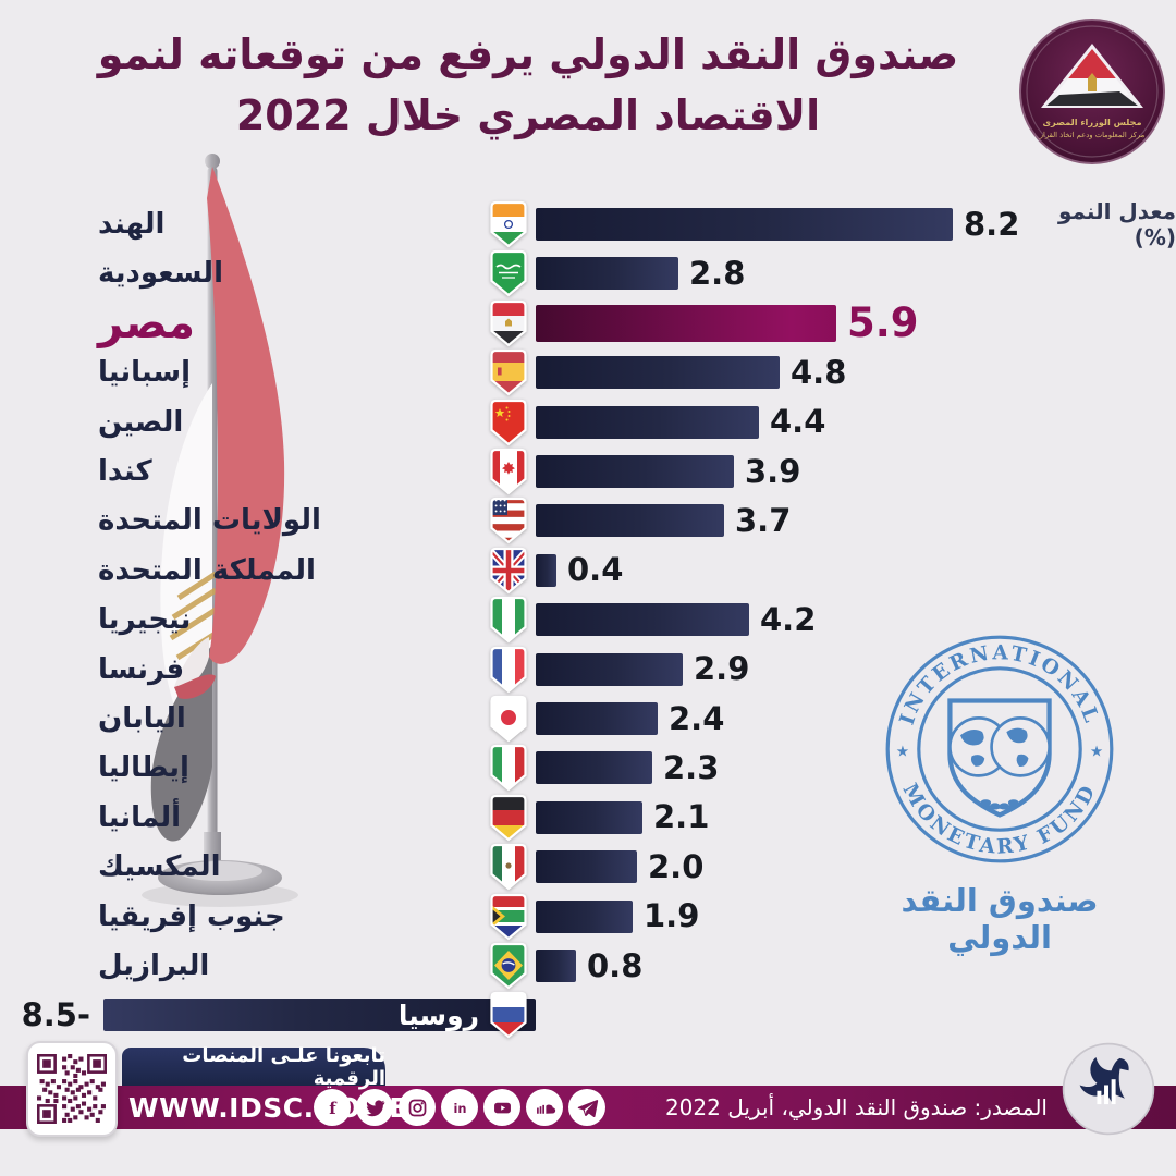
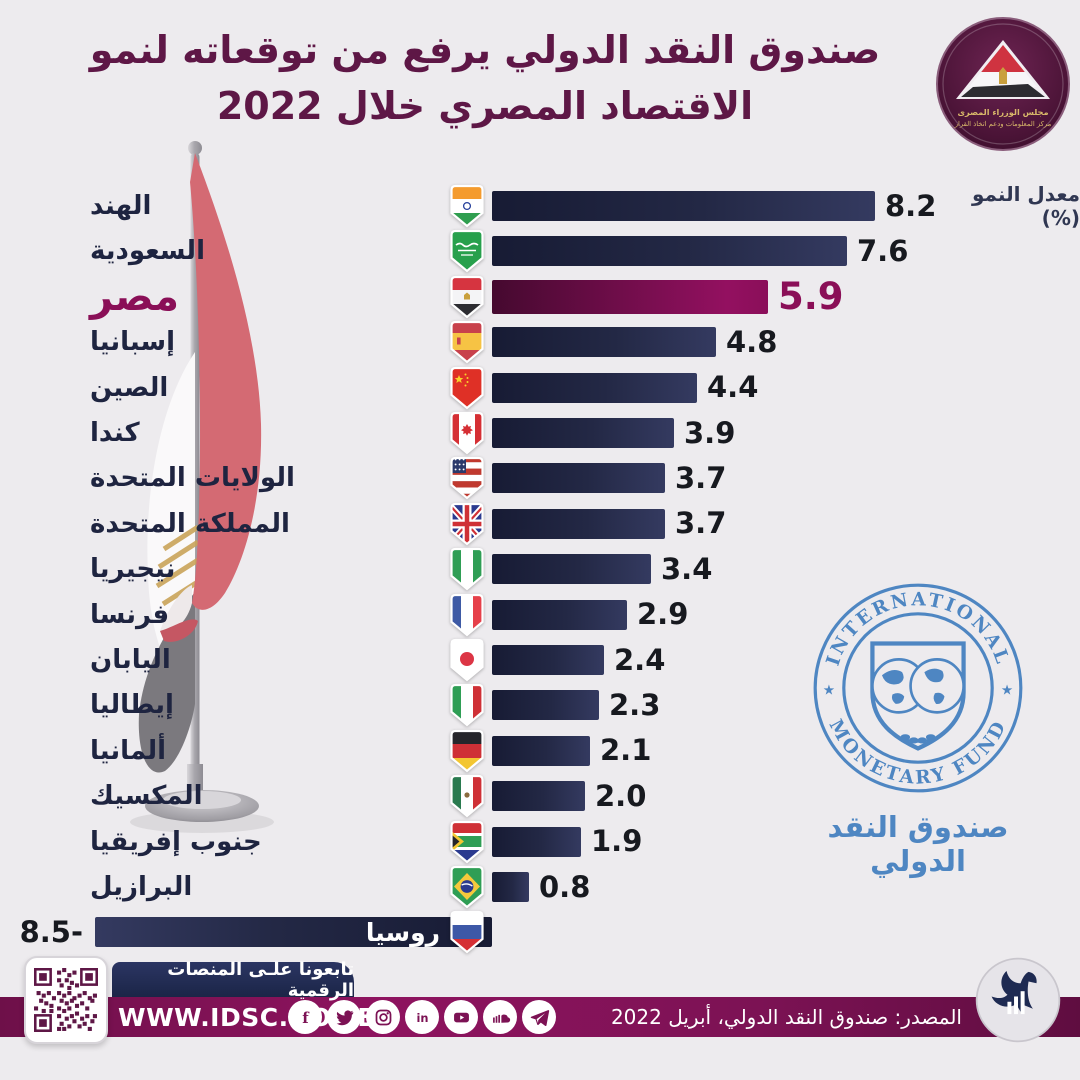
السعودية: 2.8 -> 7.6
المملكة المتحدة: 0.4 -> 3.7
نيجيريا: 4.2 -> 3.4
